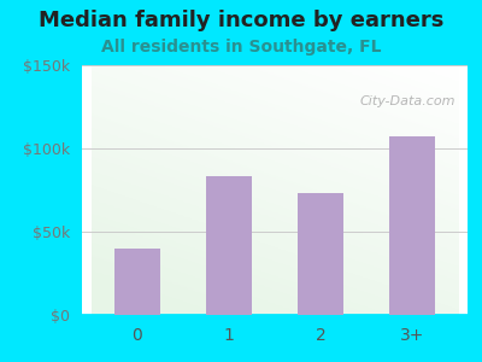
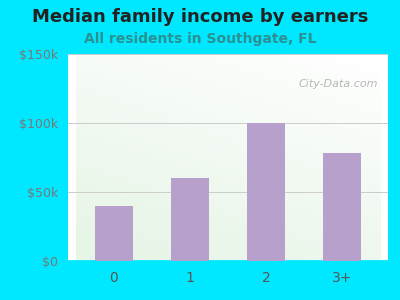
1: $83k -> $60k
2: $73k -> $100k
3+: $107k -> $78k
